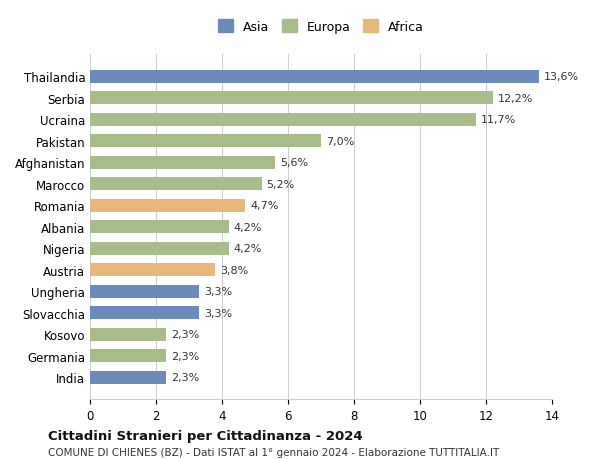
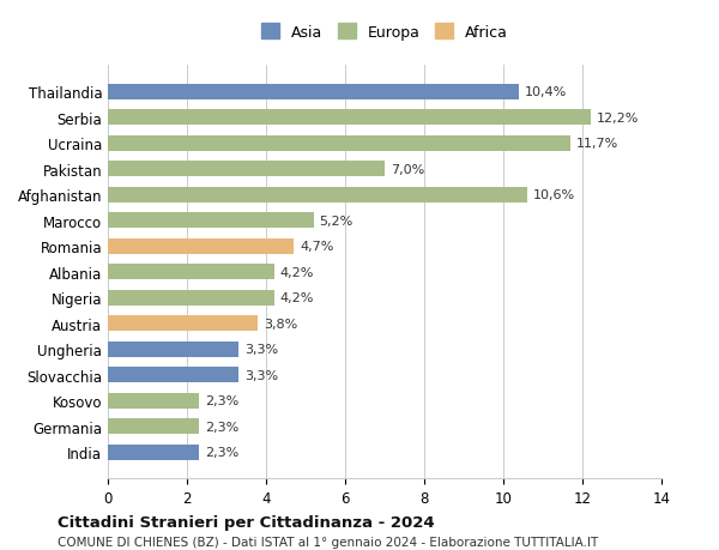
Thailandia: 13,6% -> 10,4%
Afghanistan: 5,6% -> 10,6%
